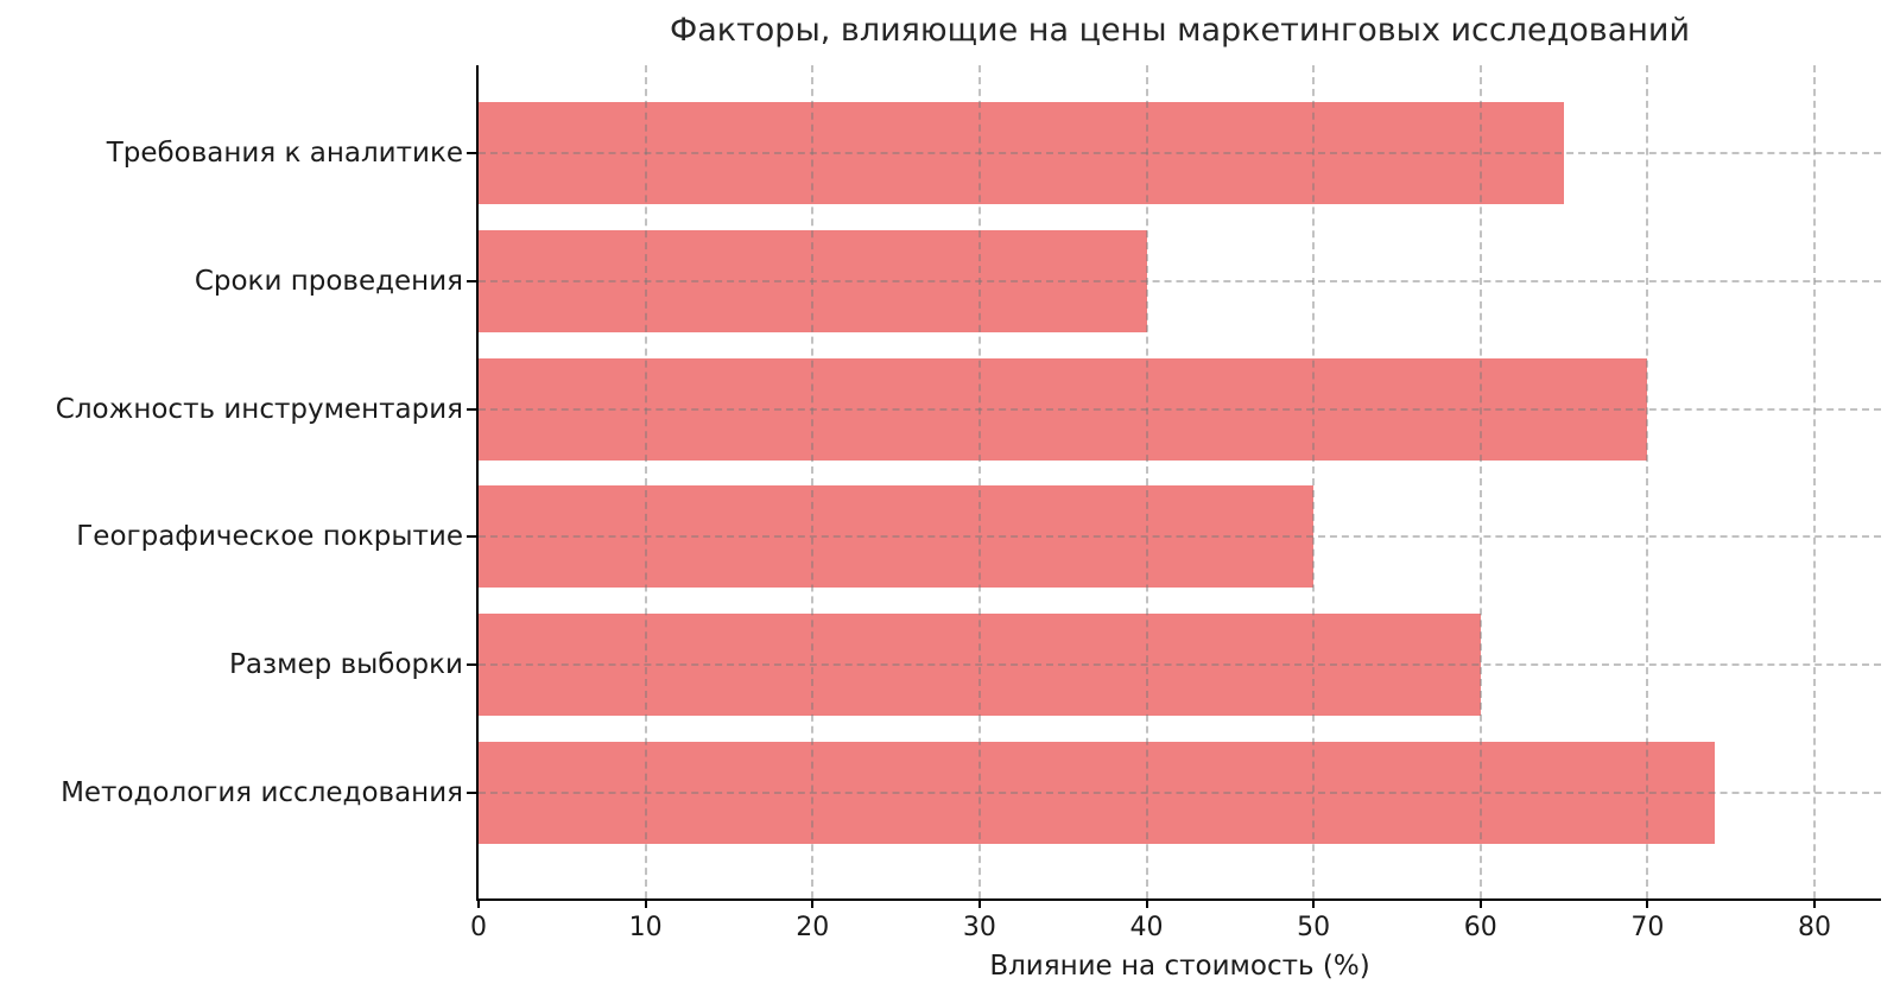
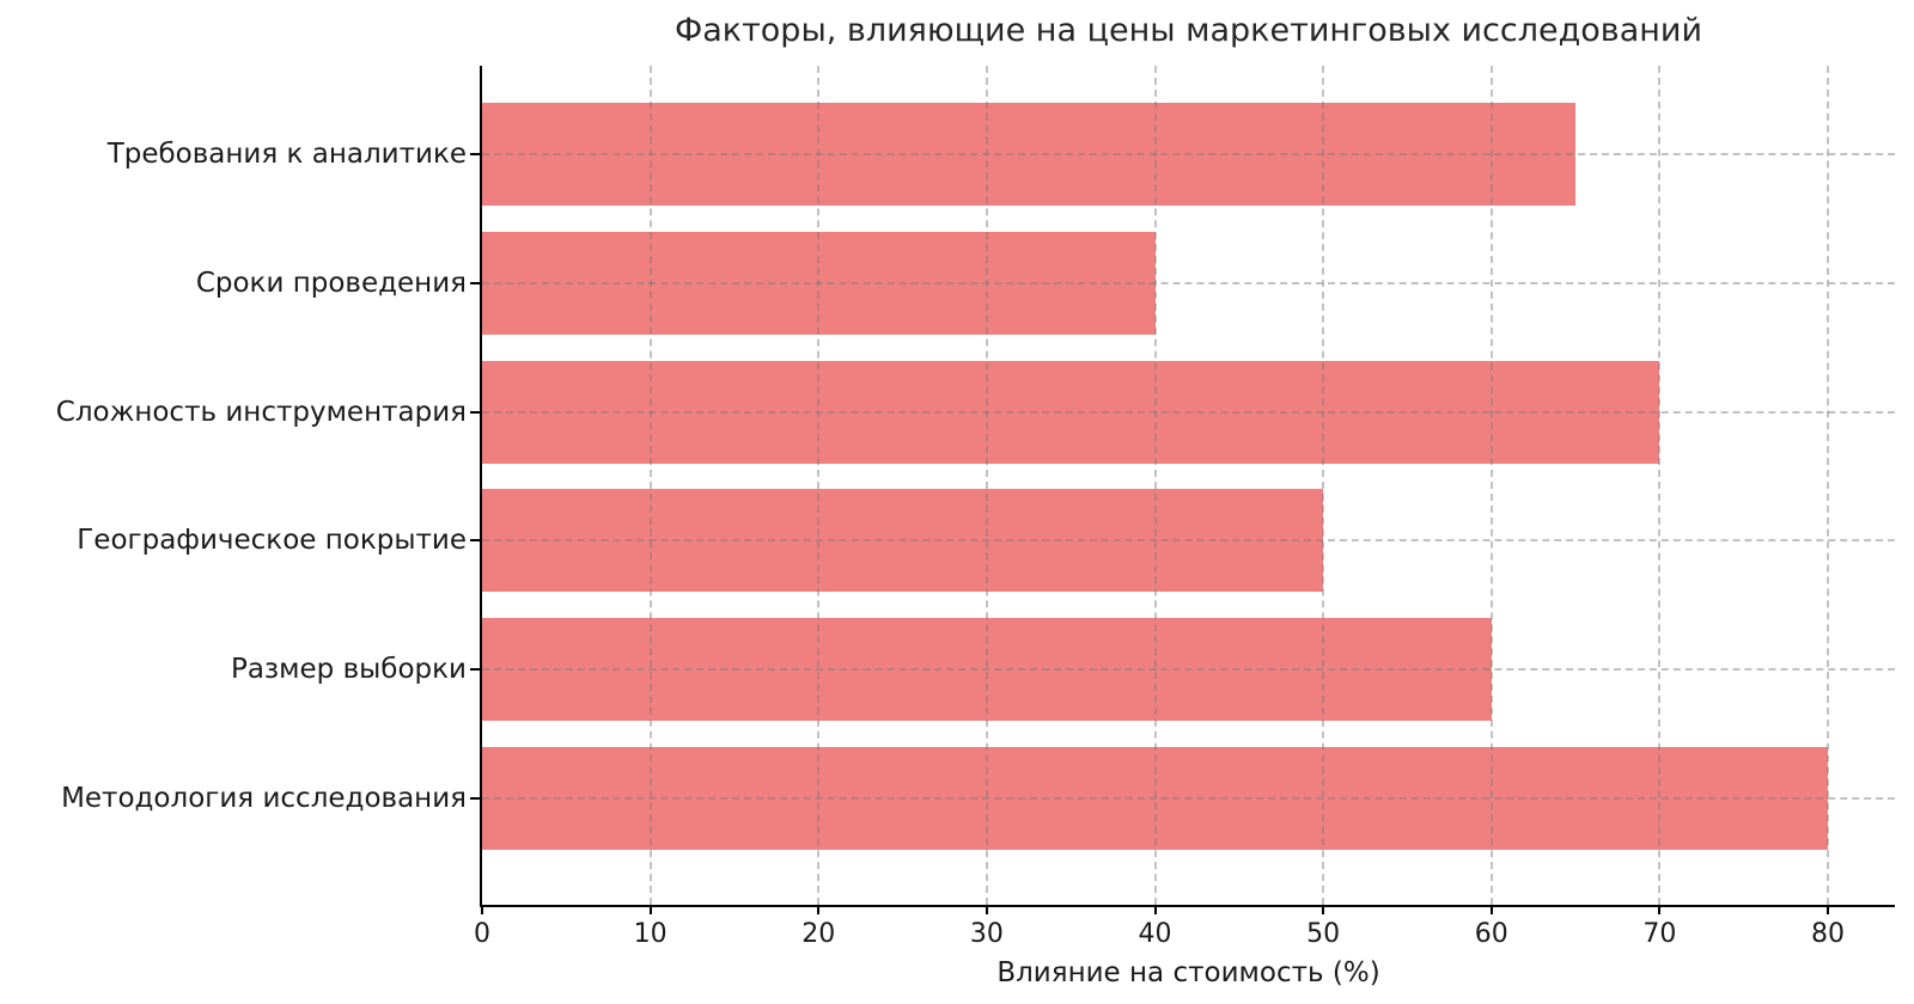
Методология исследования: 74 -> 80
